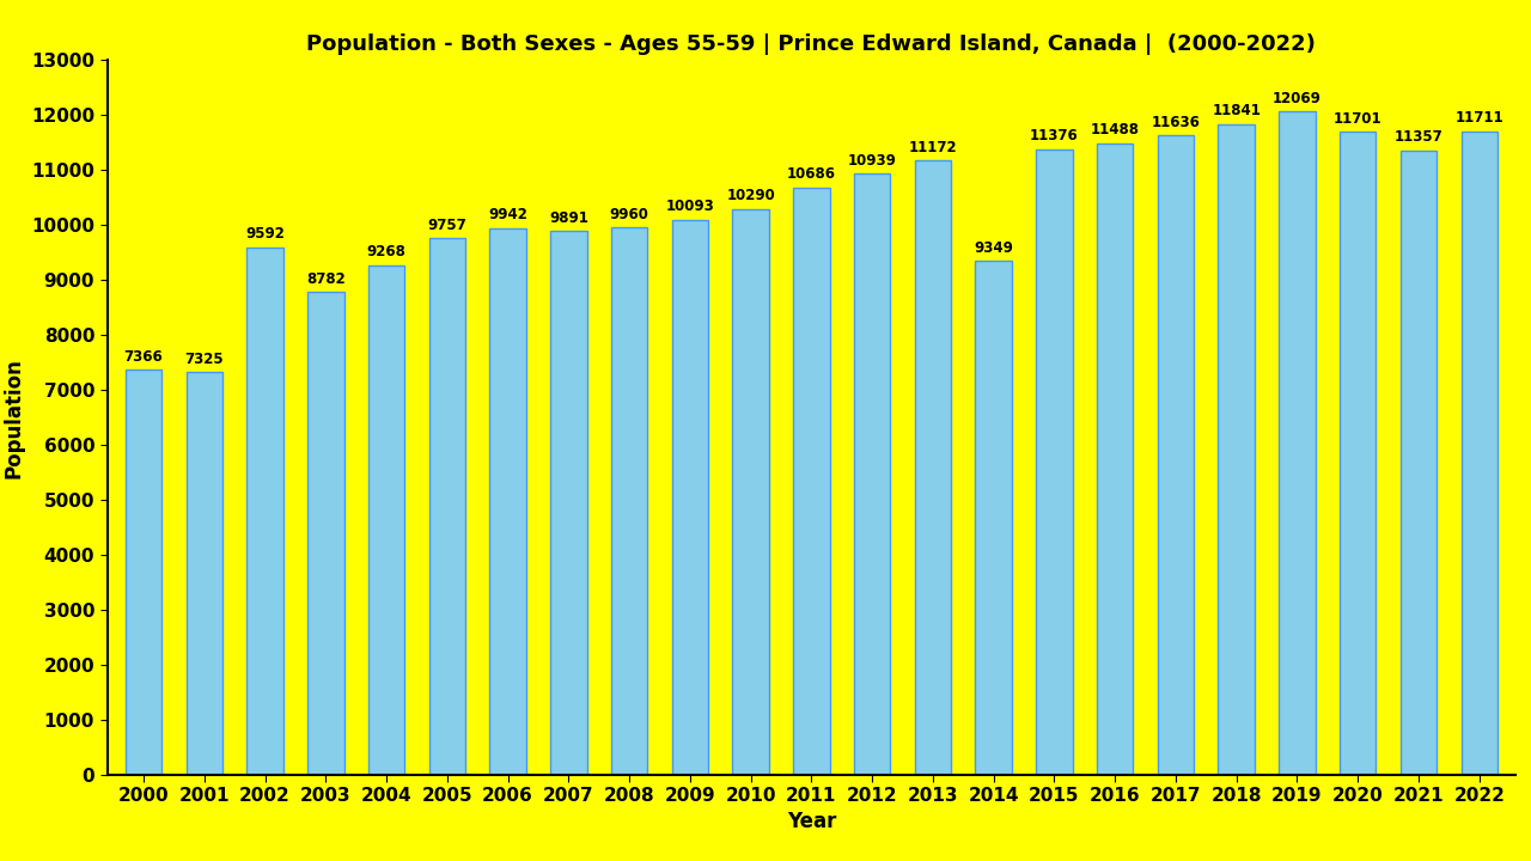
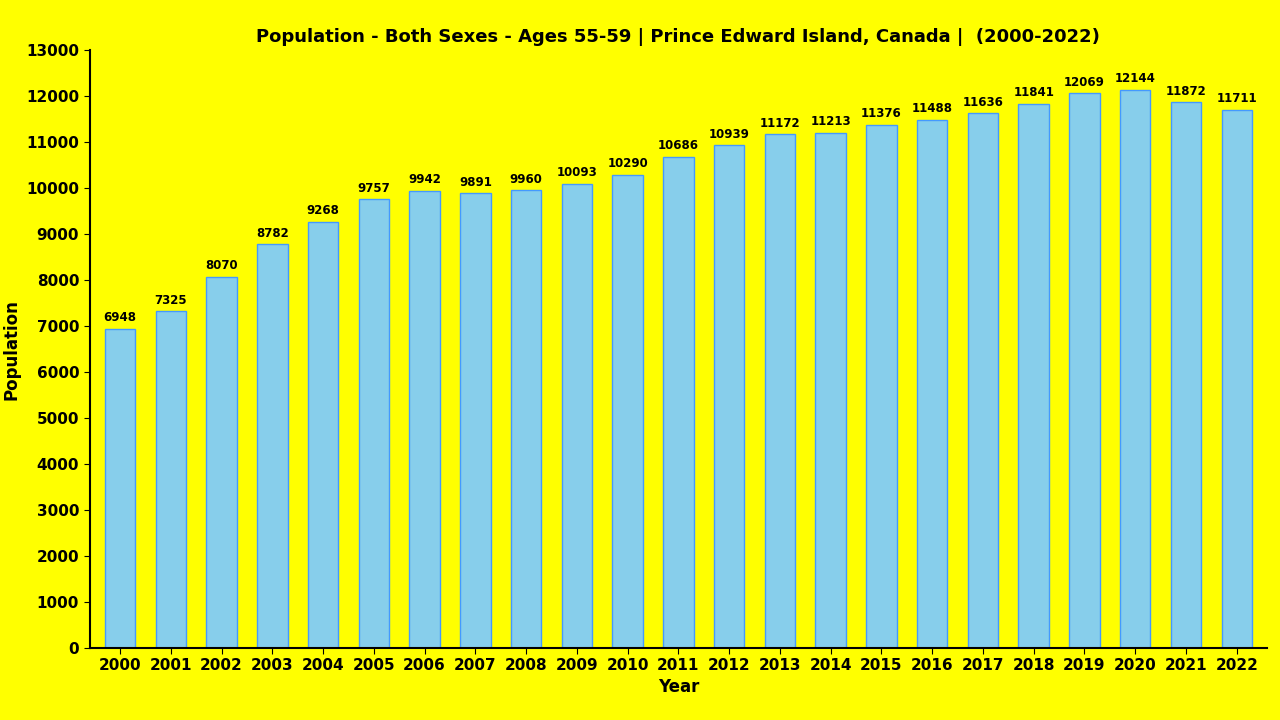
2000: 7366 -> 6948
2002: 9592 -> 8070
2014: 9349 -> 11213
2020: 11701 -> 12144
2021: 11357 -> 11872
